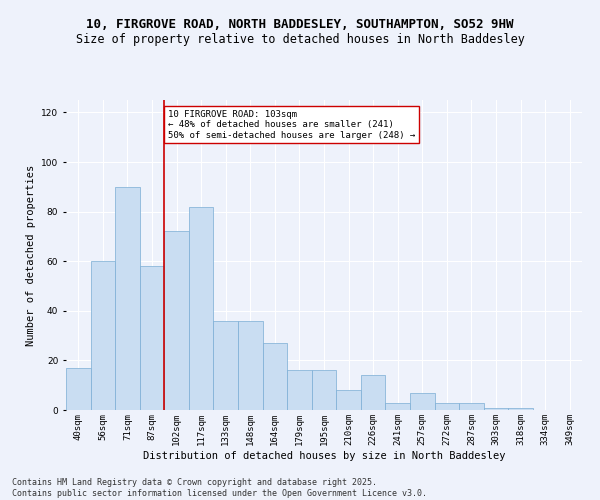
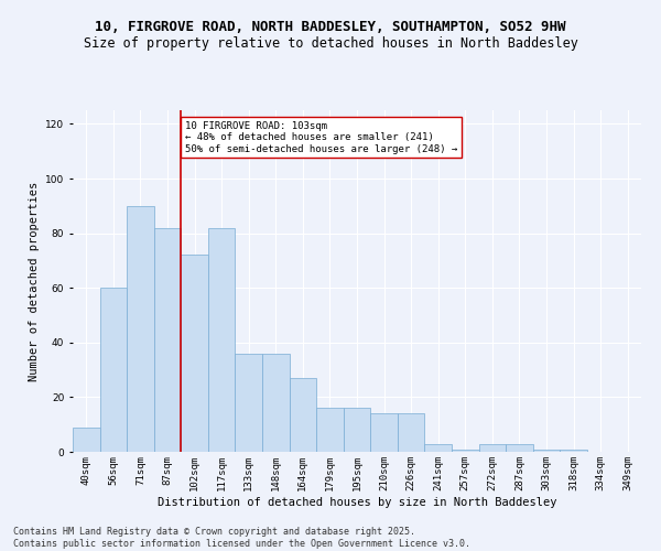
40sqm: 17 -> 9
87sqm: 58 -> 82
210sqm: 8 -> 14
257sqm: 7 -> 1
